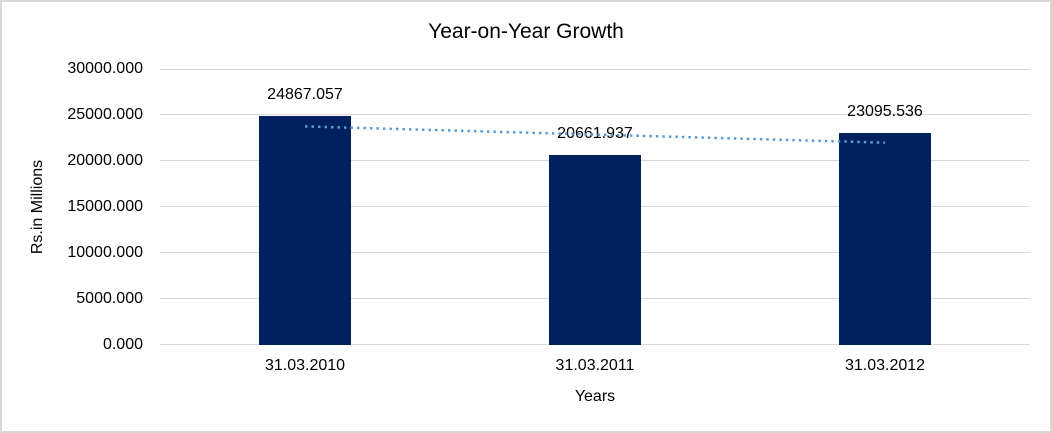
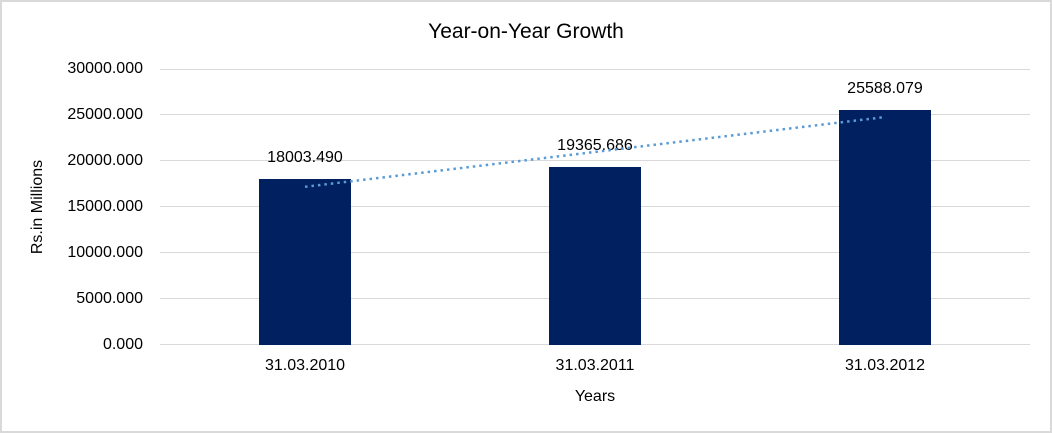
31.03.2010: 24867.057 -> 18003.490
31.03.2011: 20661.937 -> 19365.686
31.03.2012: 23095.536 -> 25588.079
